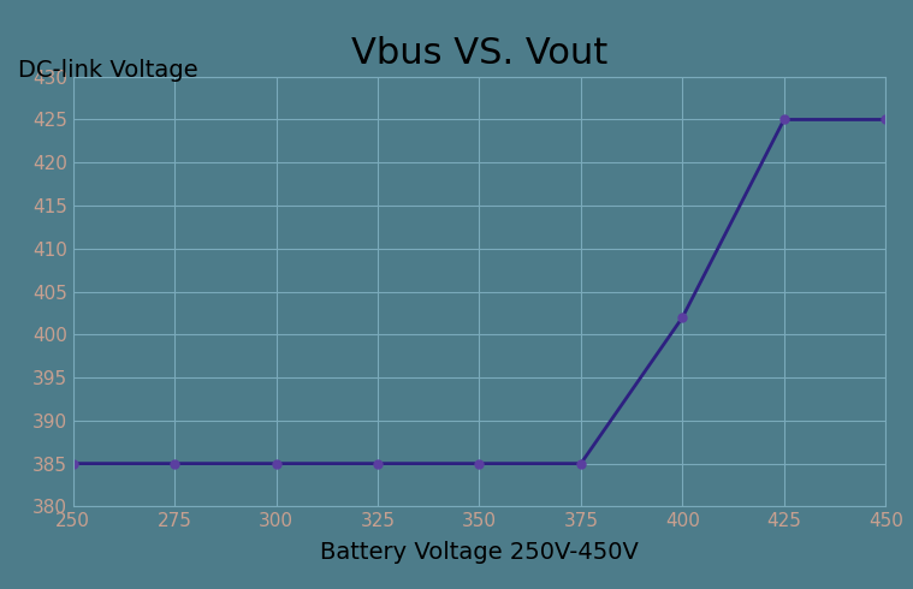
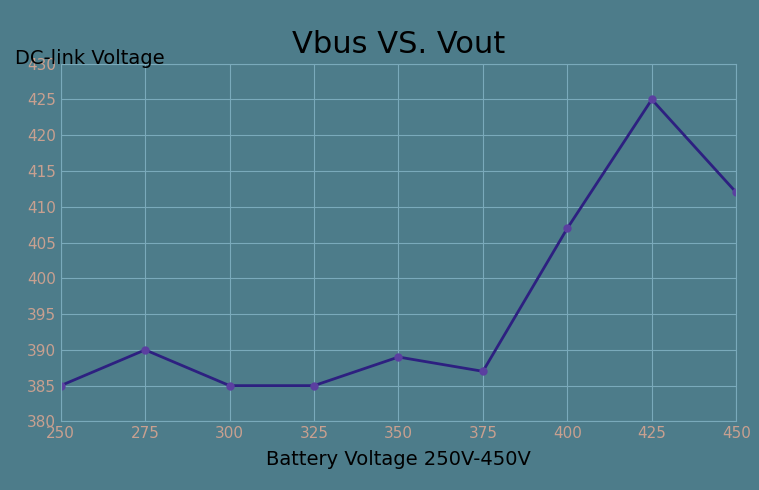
275: 385 -> 390
350: 385 -> 389
375: 385 -> 387
400: 402 -> 407
450: 425 -> 412
